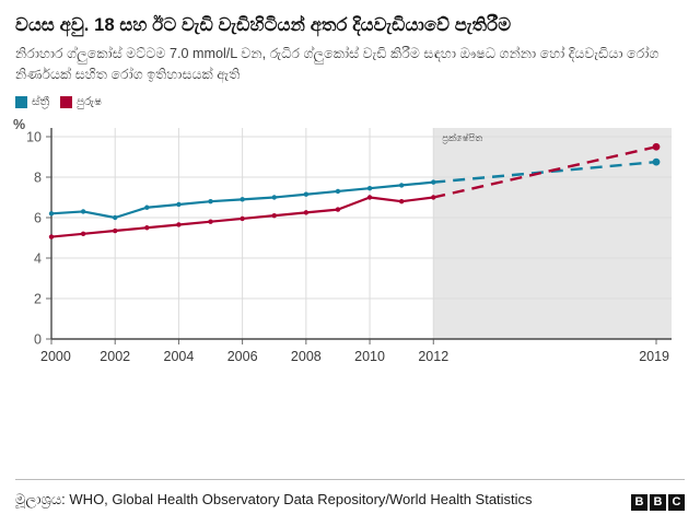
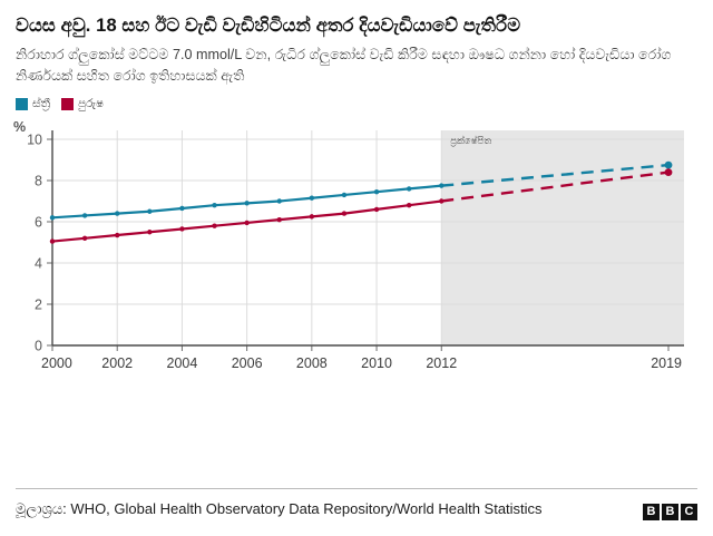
ස්ත්‍රී/2002: 6.0 -> 6.4
පුරුෂ/2010: 7.0 -> 6.6
පුරුෂ/2019: 9.5 -> 8.4
